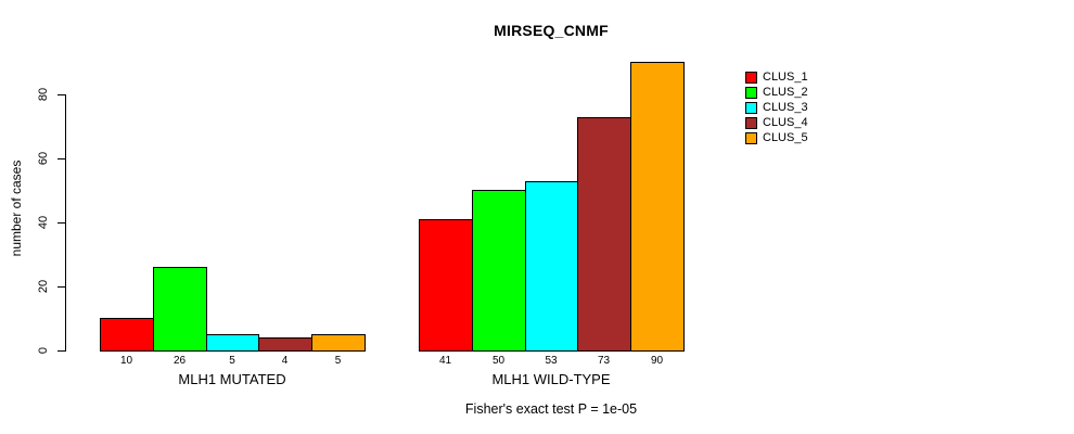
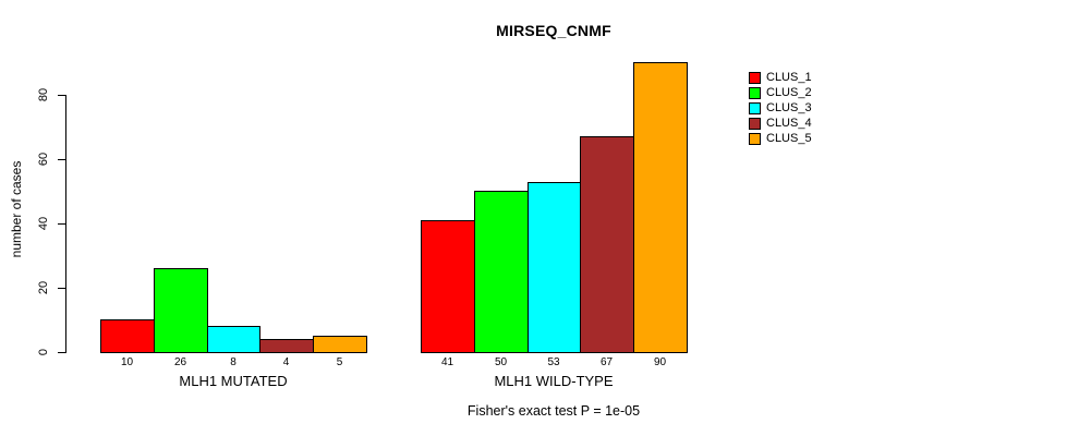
CLUS_3/MLH1 MUTATED: 5 -> 8
CLUS_4/MLH1 WILD-TYPE: 73 -> 67
